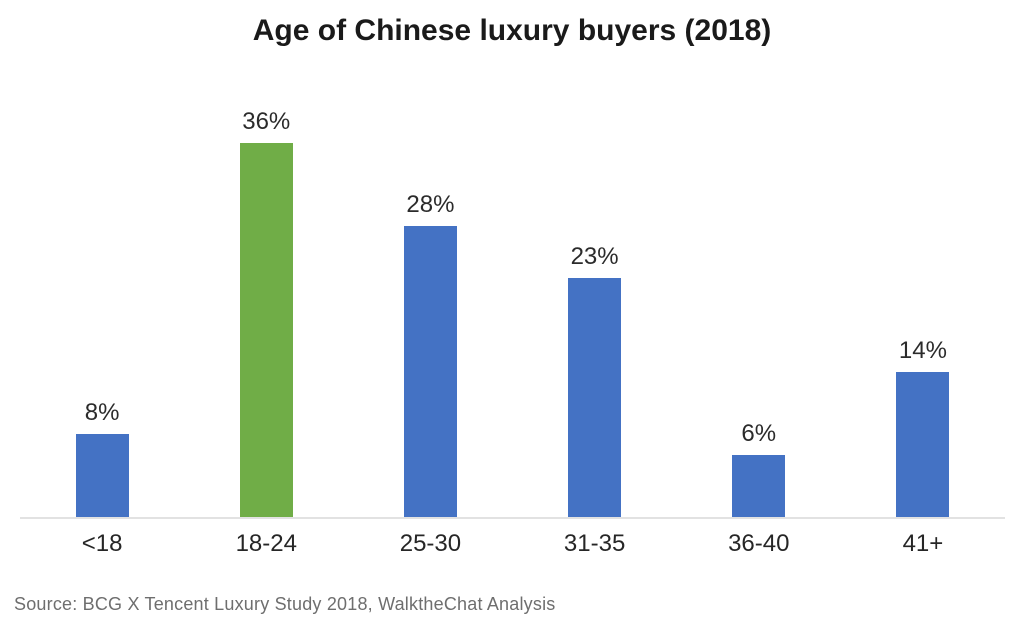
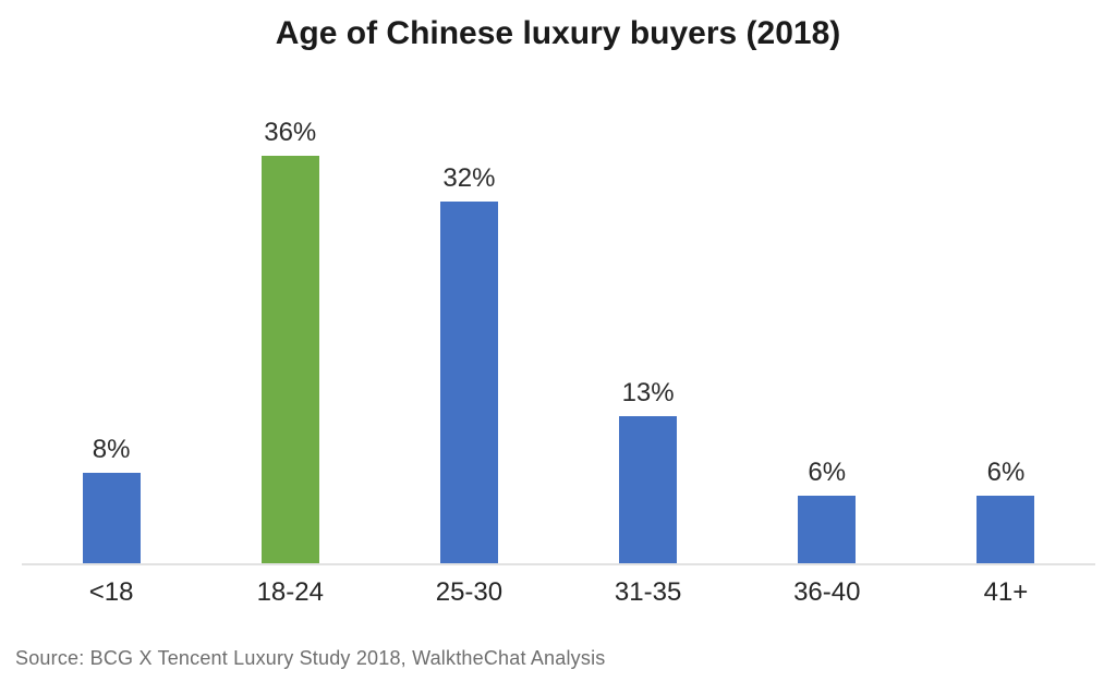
25-30: 28% -> 32%
31-35: 23% -> 13%
41+: 14% -> 6%
